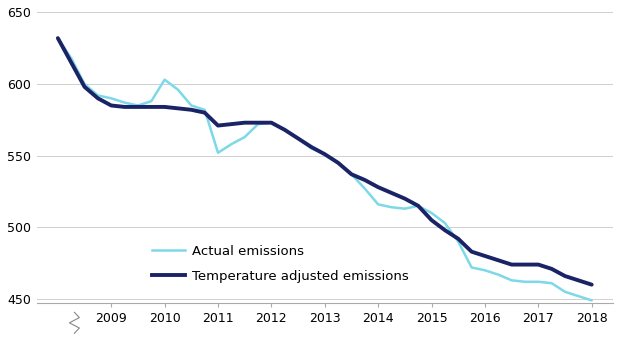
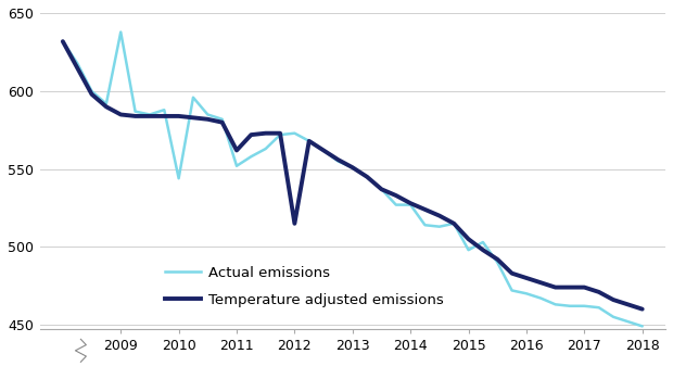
Actual emissions/2009: 590 -> 638
Actual emissions/2010: 603 -> 544
Temperature adjusted emissions/2011: 571 -> 562
Temperature adjusted emissions/2012: 573 -> 515
Actual emissions/2014: 516 -> 527
Actual emissions/2015: 510 -> 498
